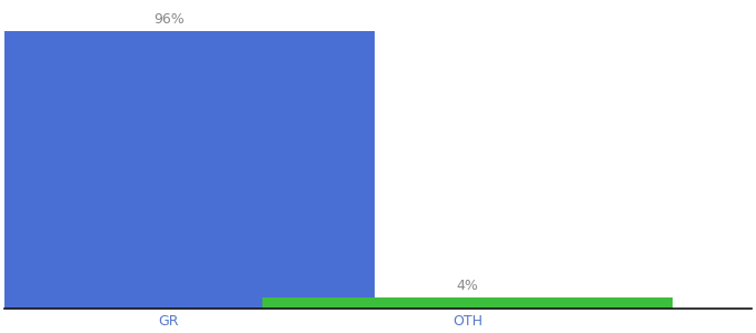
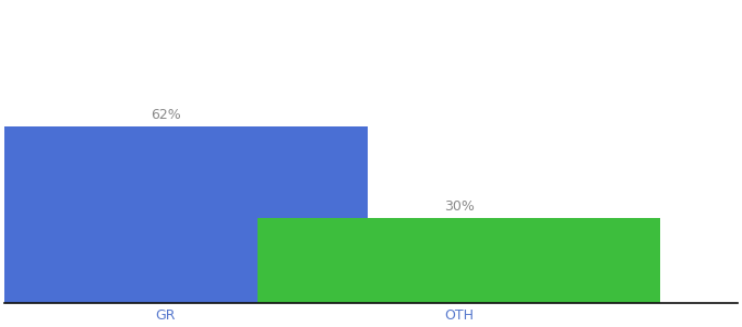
GR: 96% -> 62%
OTH: 4% -> 30%
